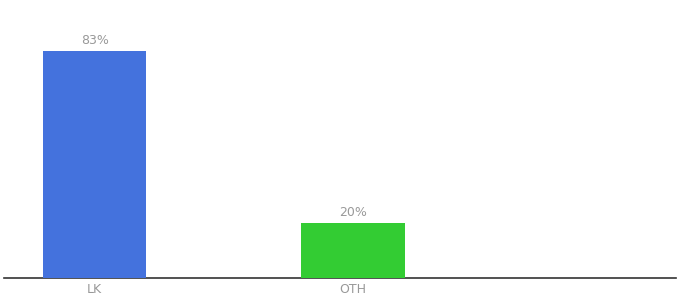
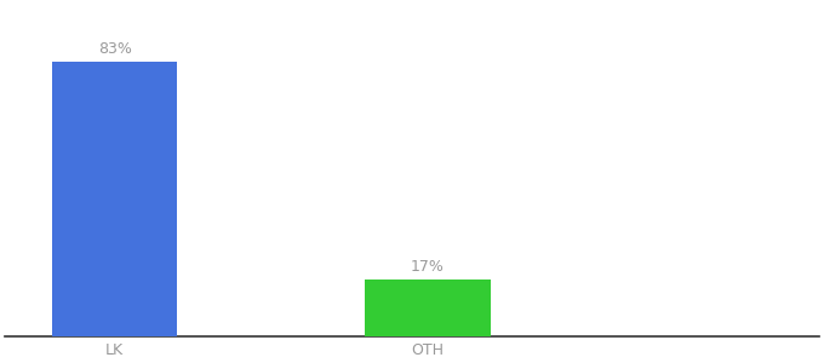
OTH: 20% -> 17%
